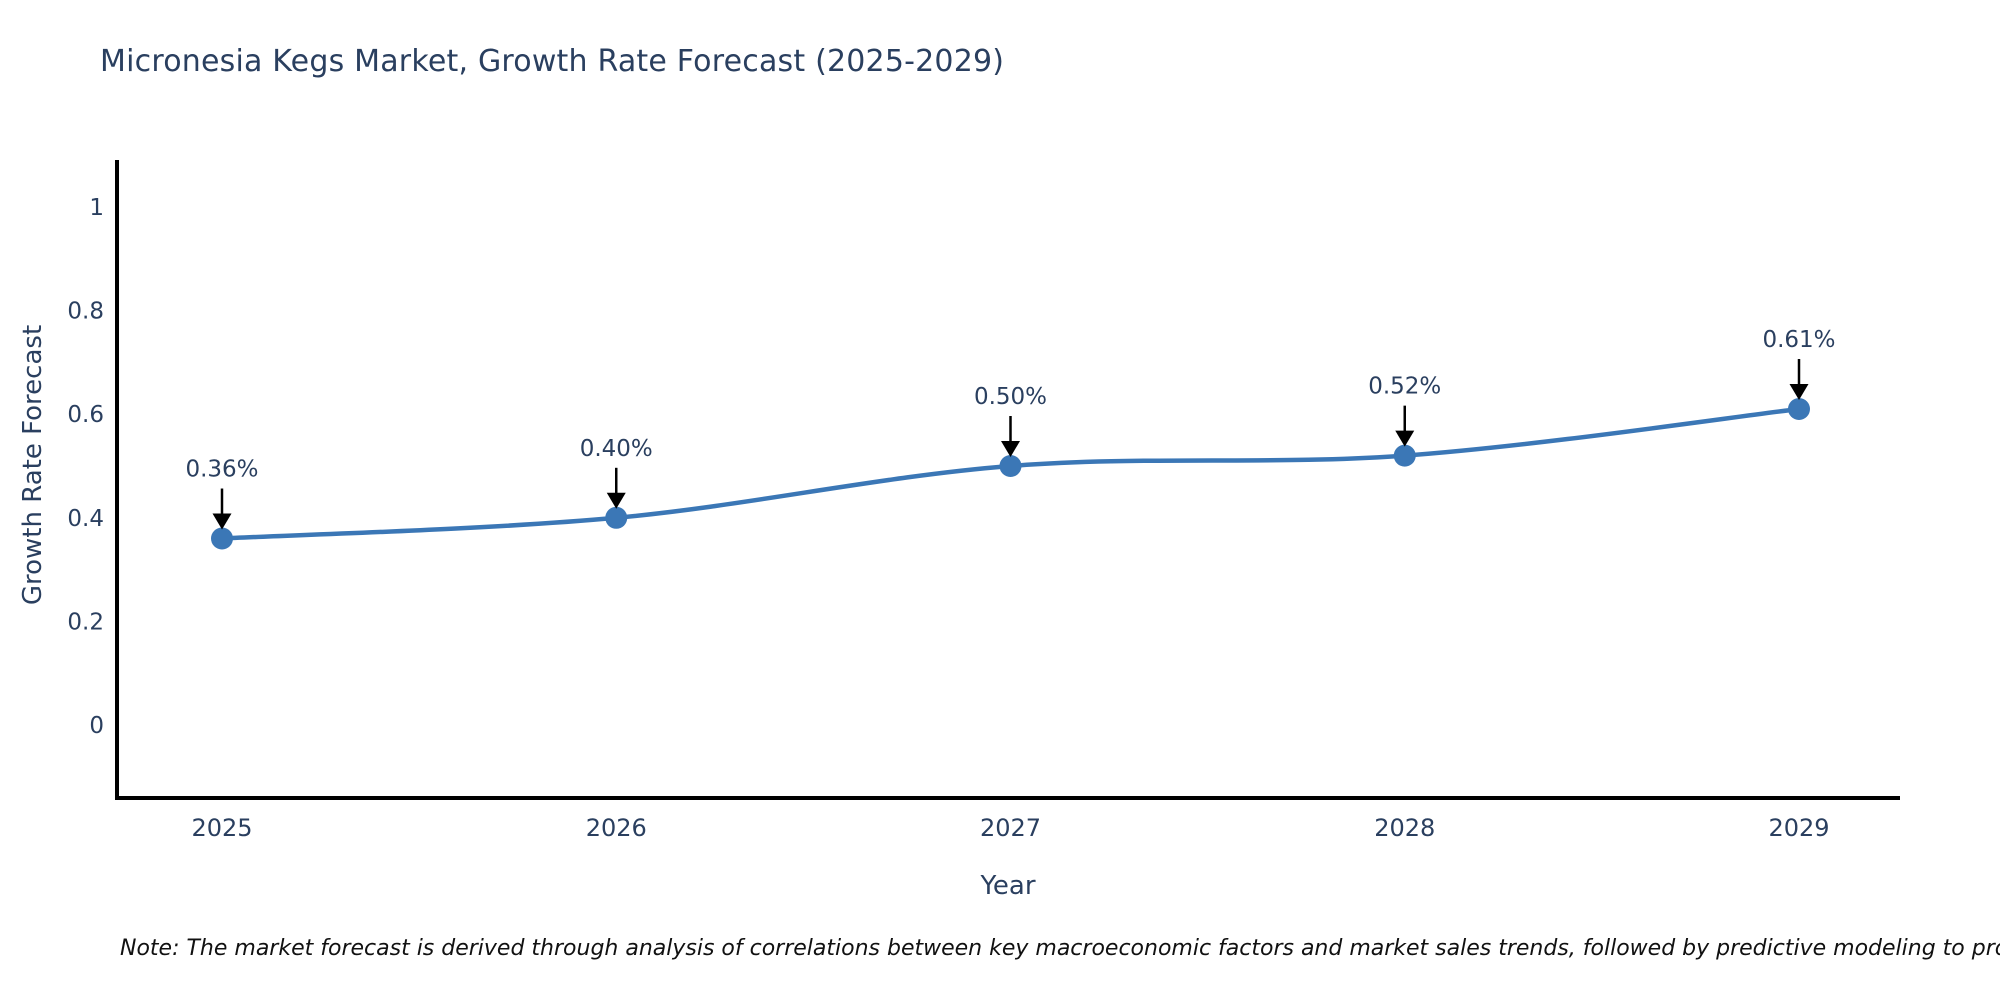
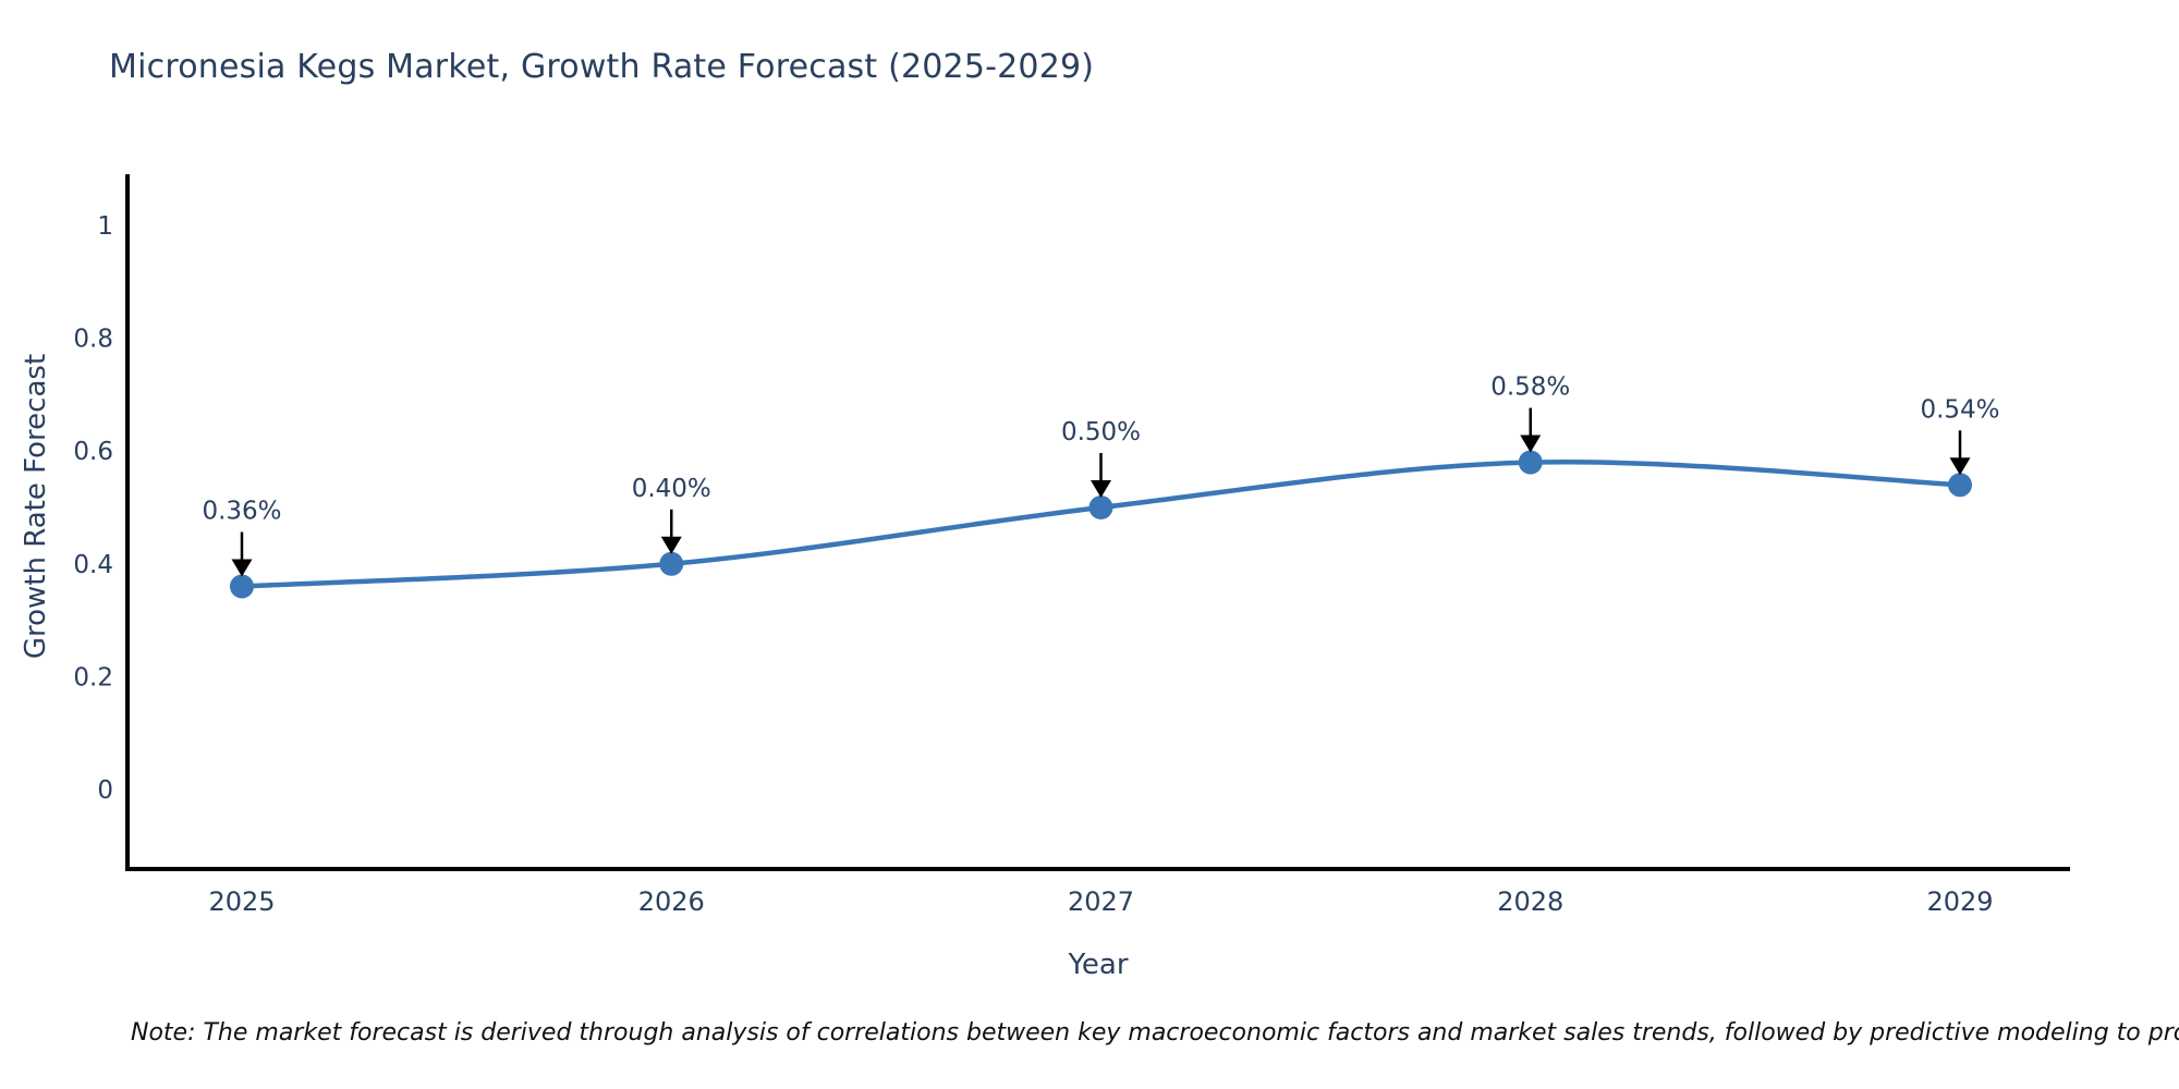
2028: 0.52% -> 0.58%
2029: 0.61% -> 0.54%
